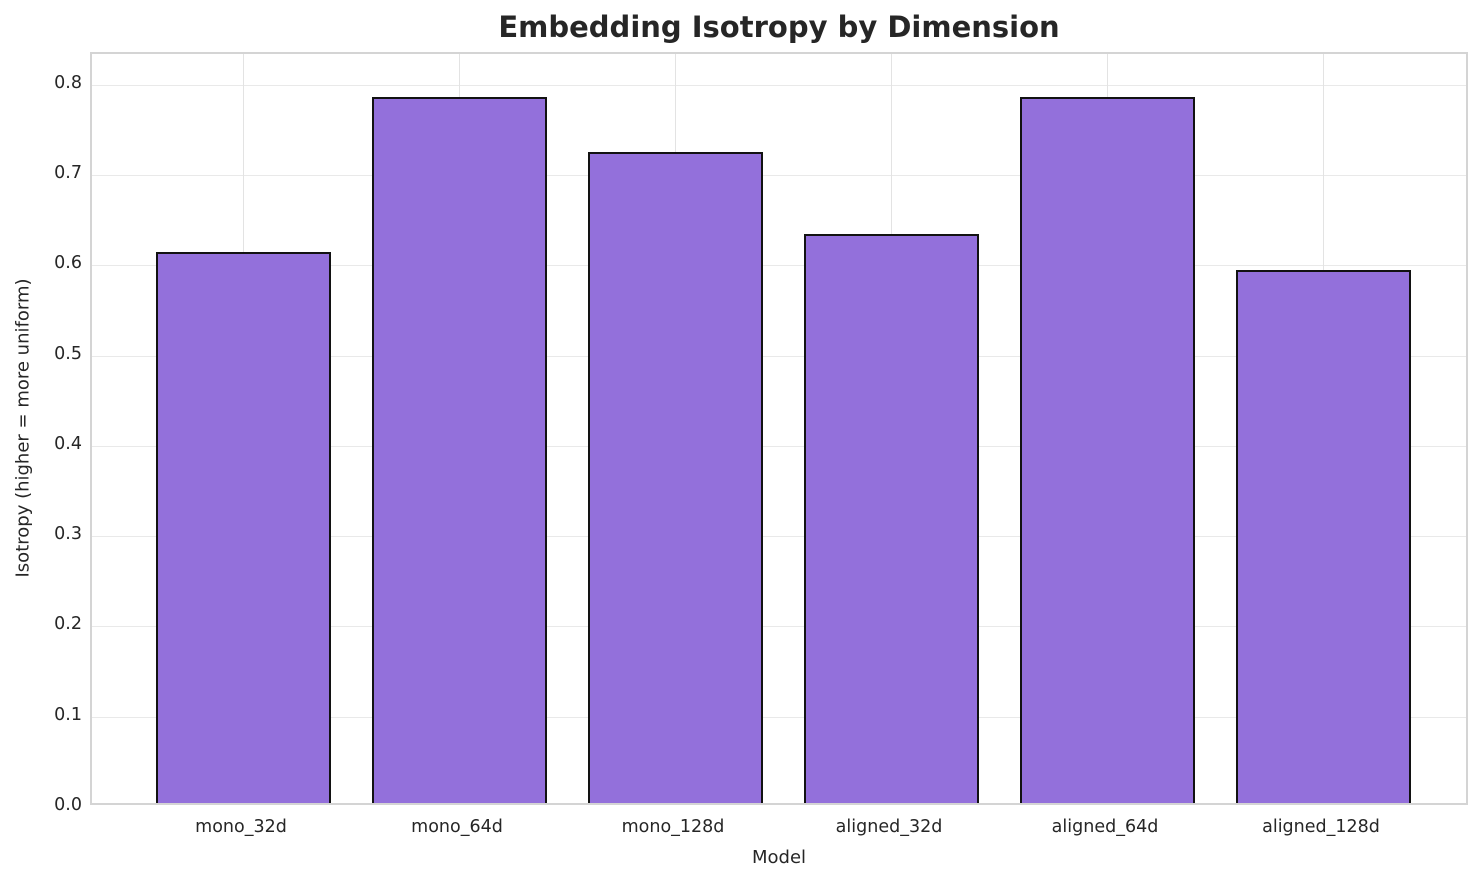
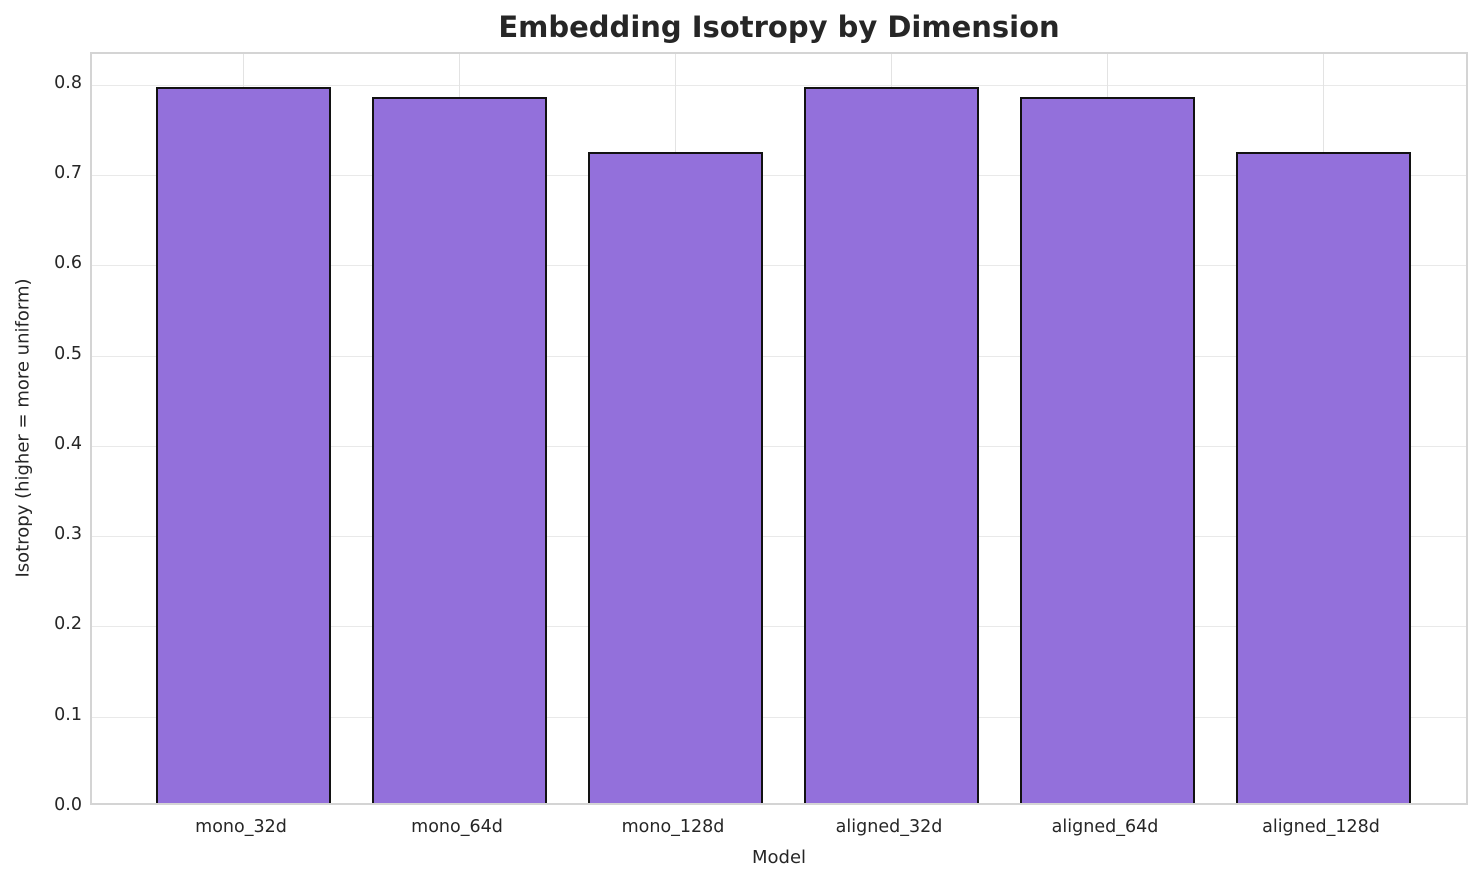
mono_32d: 0.61 -> 0.79
aligned_32d: 0.63 -> 0.79
aligned_128d: 0.59 -> 0.72
